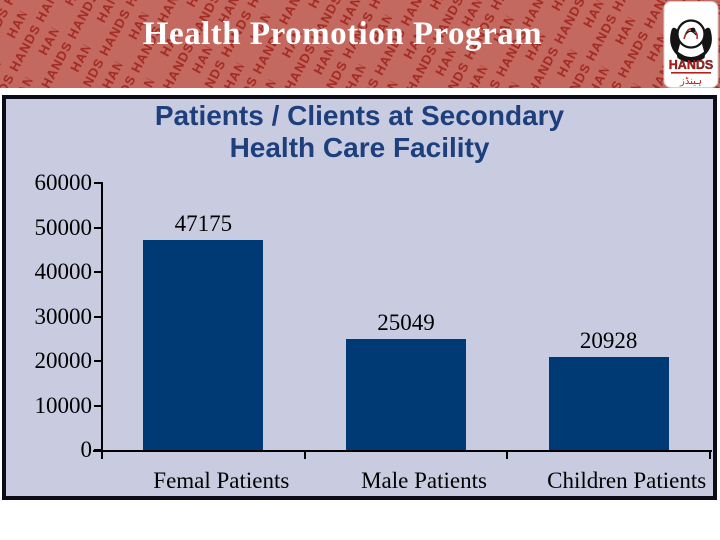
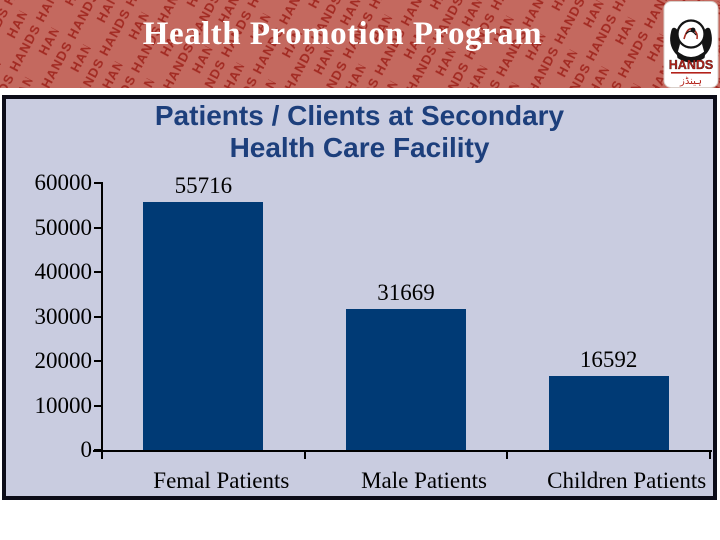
Femal Patients: 47175 -> 55716
Male Patients: 25049 -> 31669
Children Patients: 20928 -> 16592
